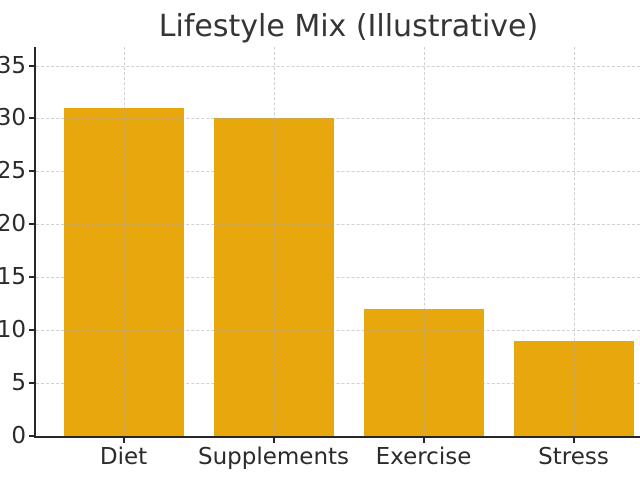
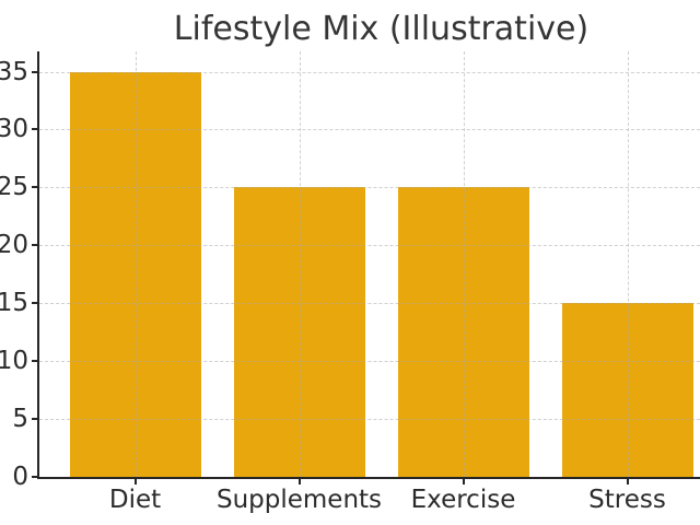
Diet: 31 -> 35
Supplements: 30 -> 25
Exercise: 12 -> 25
Stress: 9 -> 15
